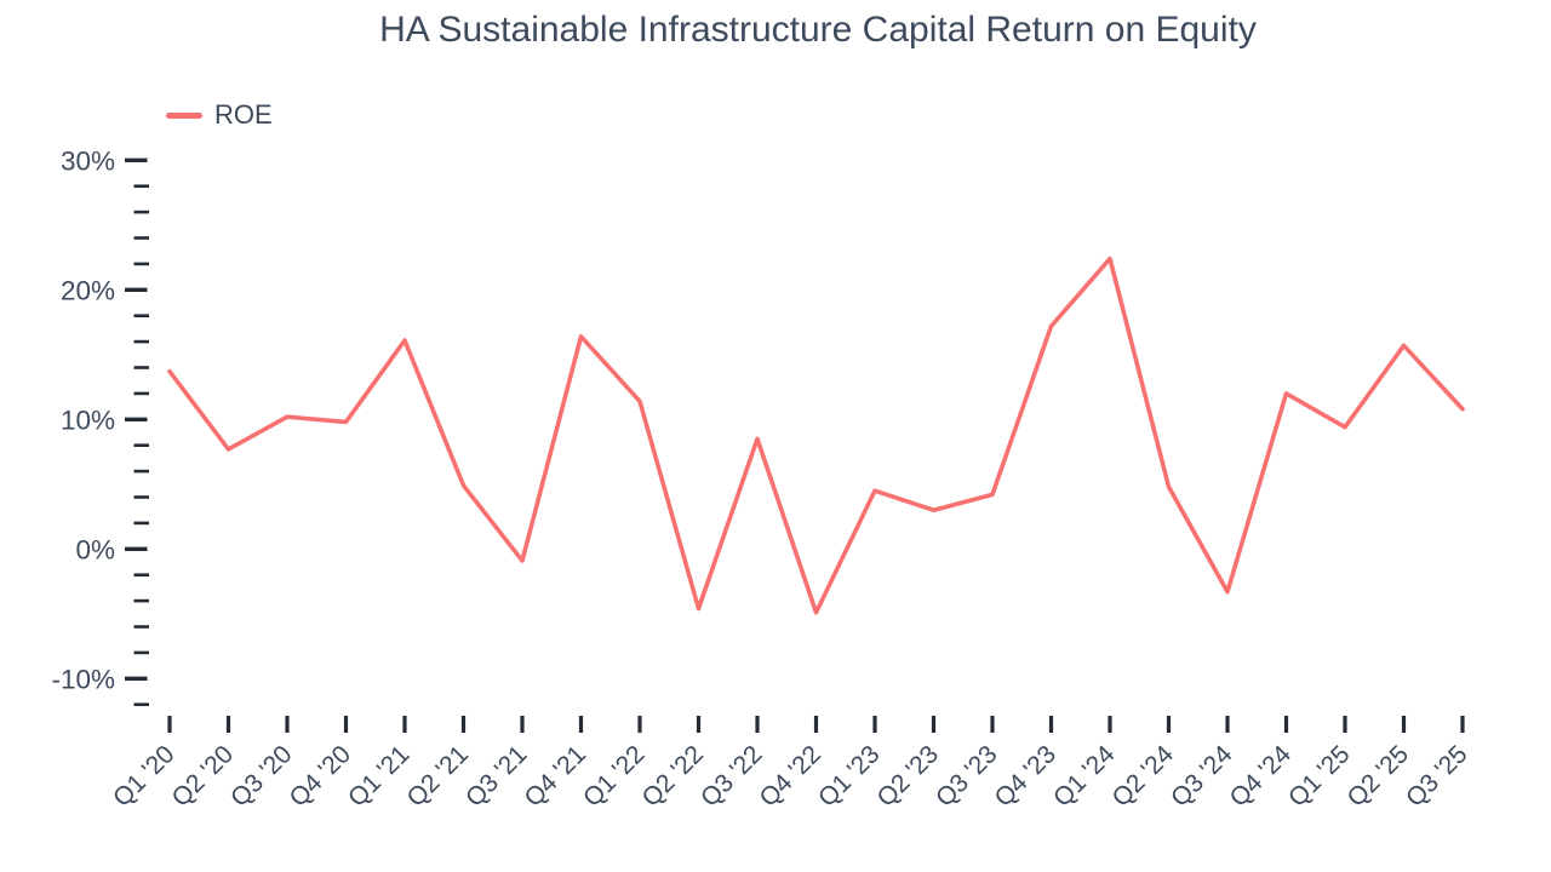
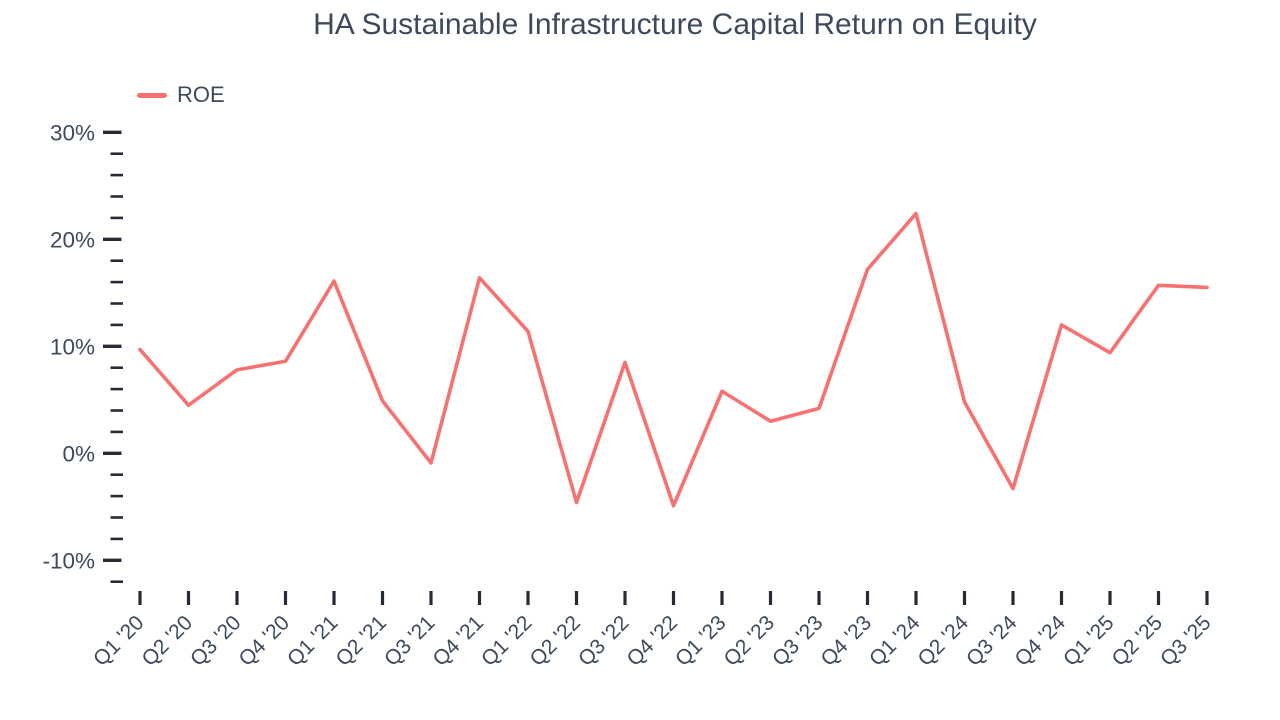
Q1 '20: 13.7% -> 9.7%
Q2 '20: 7.7% -> 4.5%
Q3 '20: 10.2% -> 7.8%
Q4 '20: 9.8% -> 8.6%
Q1 '23: 4.5% -> 5.8%
Q3 '25: 10.8% -> 15.5%
